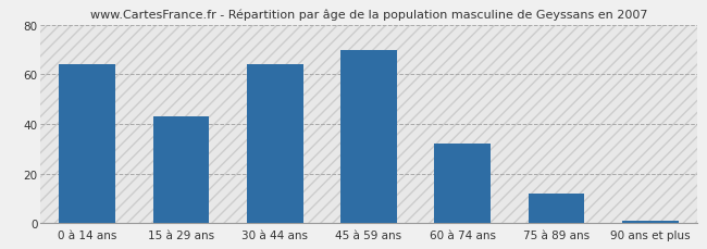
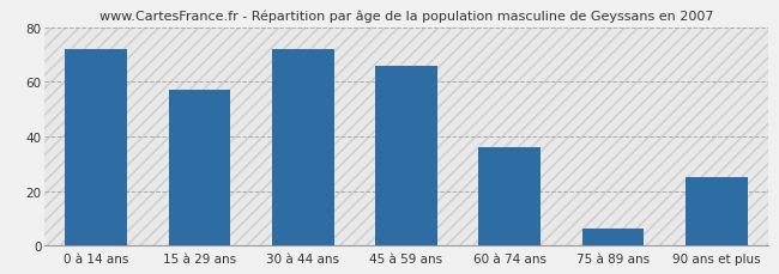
0 à 14 ans: 64 -> 72
15 à 29 ans: 43 -> 57
30 à 44 ans: 64 -> 72
45 à 59 ans: 70 -> 66
60 à 74 ans: 32 -> 36
75 à 89 ans: 12 -> 6
90 ans et plus: 1 -> 25
